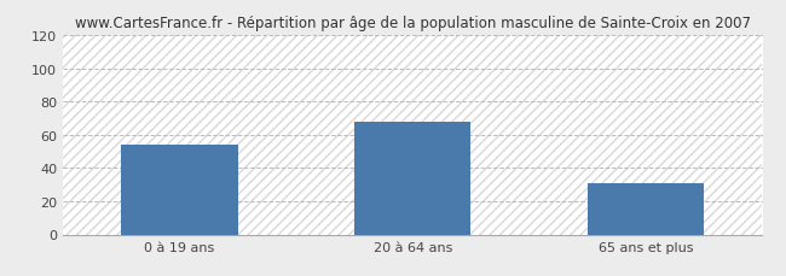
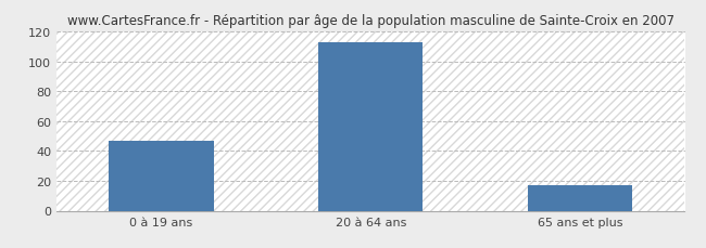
0 à 19 ans: 54 -> 47
20 à 64 ans: 68 -> 113
65 ans et plus: 31 -> 17
